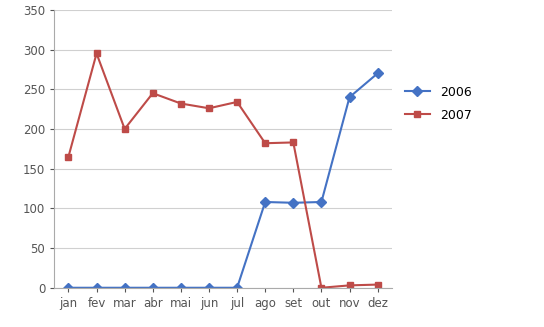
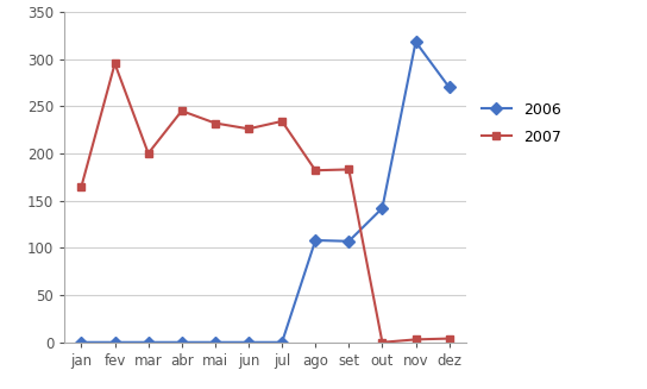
2006/out: 108 -> 142
2006/nov: 240 -> 318
